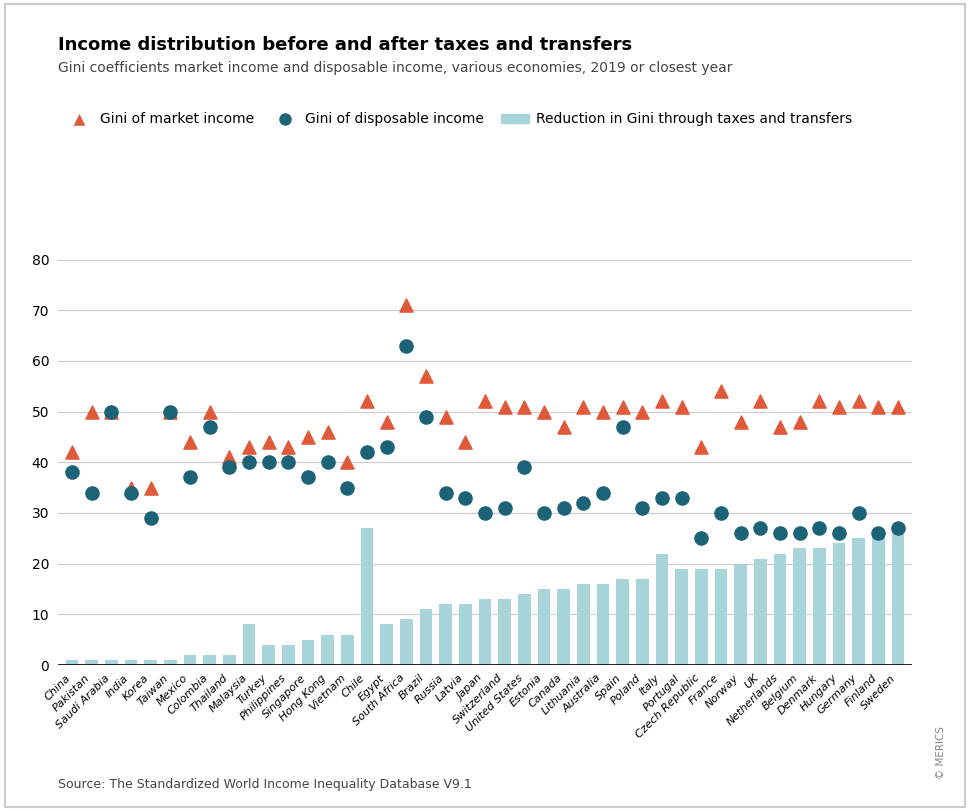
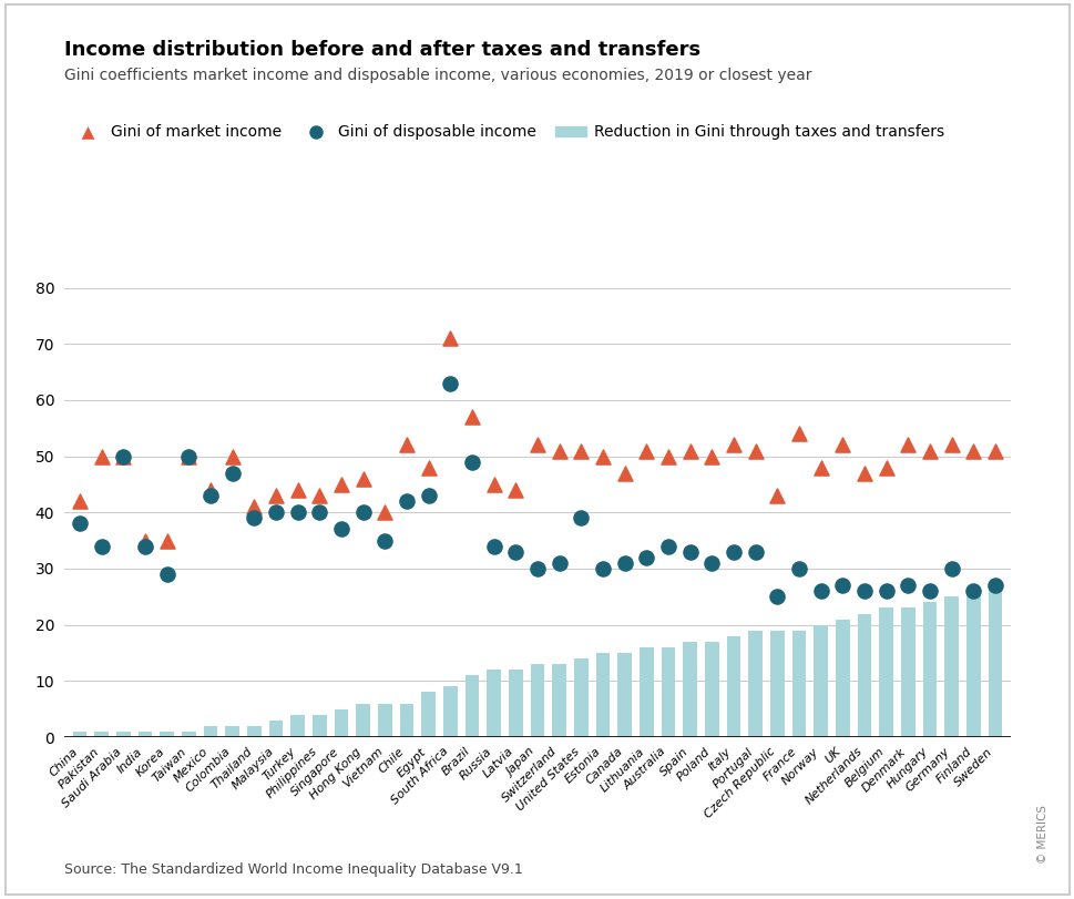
Gini of disposable income/Mexico: 37 -> 43
Reduction in Gini through taxes and transfers/Malaysia: 8 -> 3
Reduction in Gini through taxes and transfers/Chile: 27 -> 6
Gini of market income/Russia: 49 -> 45
Gini of disposable income/Spain: 47 -> 33
Reduction in Gini through taxes and transfers/Italy: 22 -> 18
